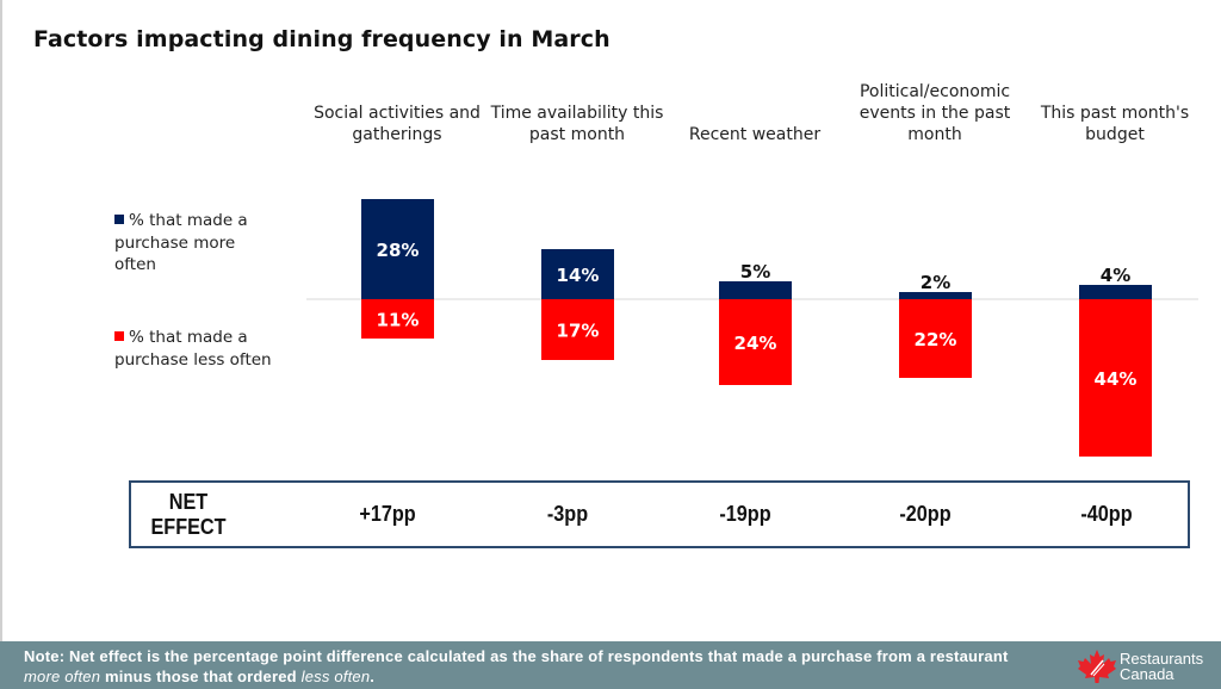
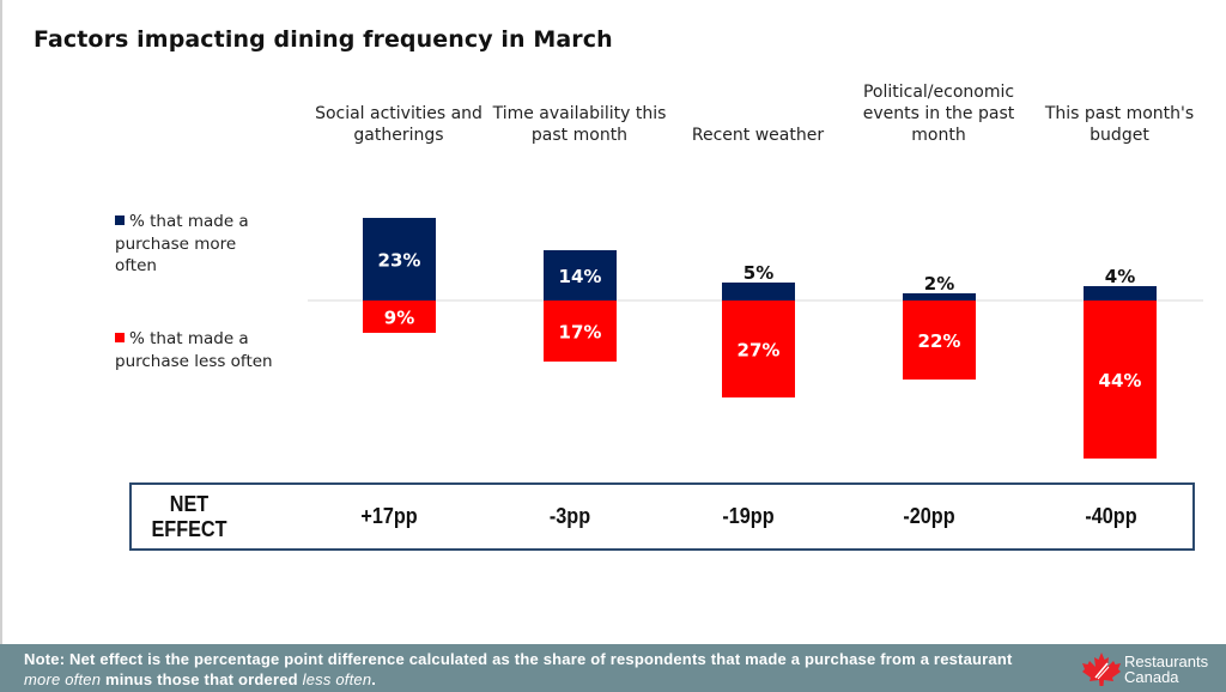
% that made a purchase more often/Social activities and gatherings: 28% -> 23%
% that made a purchase less often/Social activities and gatherings: 11% -> 9%
% that made a purchase less often/Recent weather: 24% -> 27%
